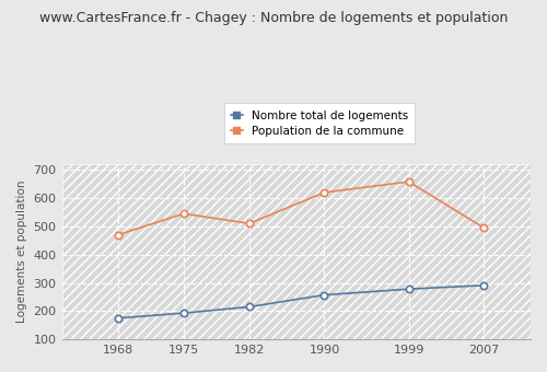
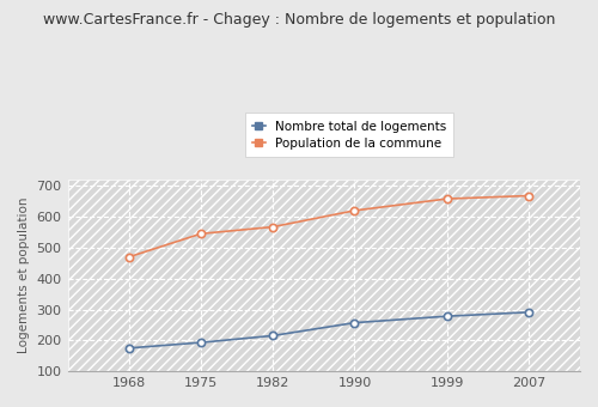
Population de la commune/1982: 510 -> 567
Population de la commune/2007: 495 -> 668
